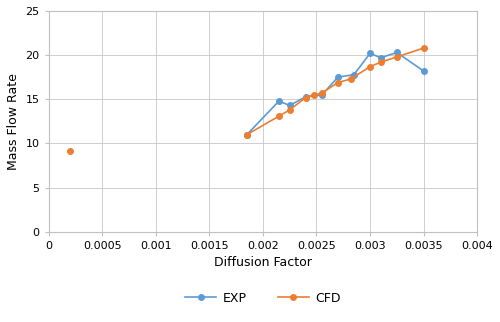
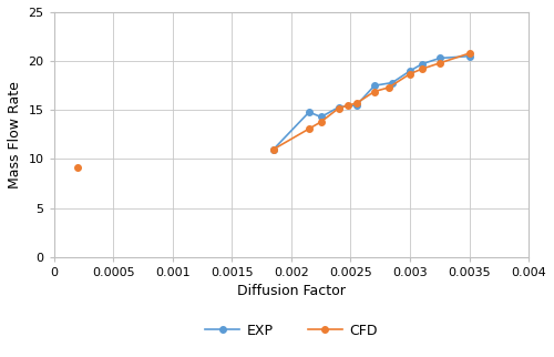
EXP/0.003: 20.2 -> 19.0
EXP/0.0035: 18.2 -> 20.5
